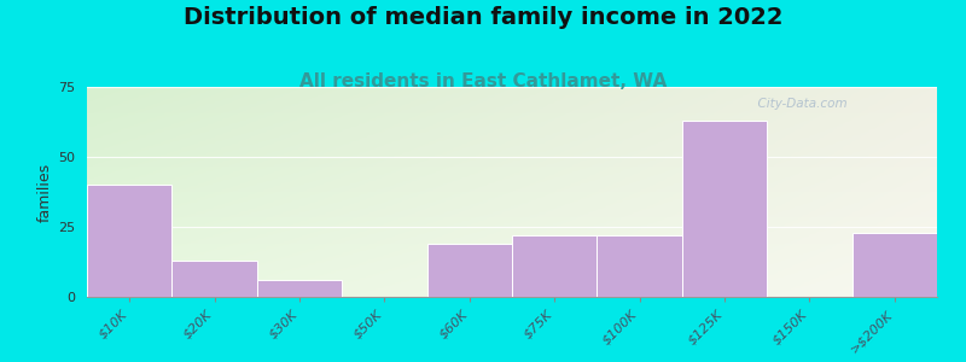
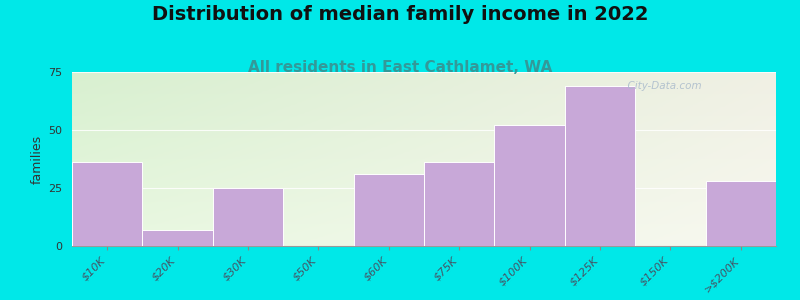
$10K: 40 -> 36
$20K: 13 -> 7
$30K: 6 -> 25
$60K: 19 -> 31
$75K: 22 -> 36
$100K: 22 -> 52
$125K: 63 -> 69
>$200K: 23 -> 28
